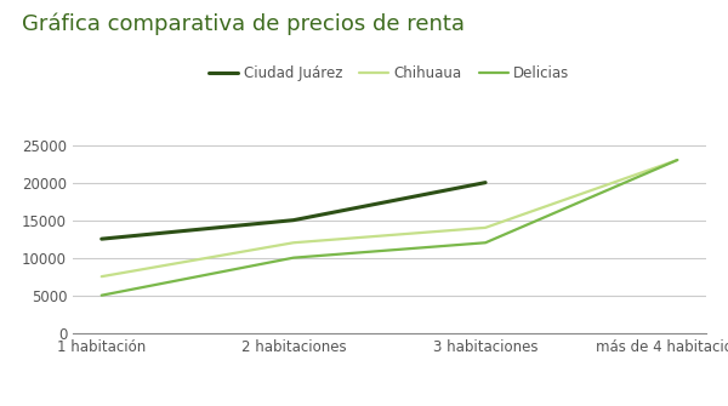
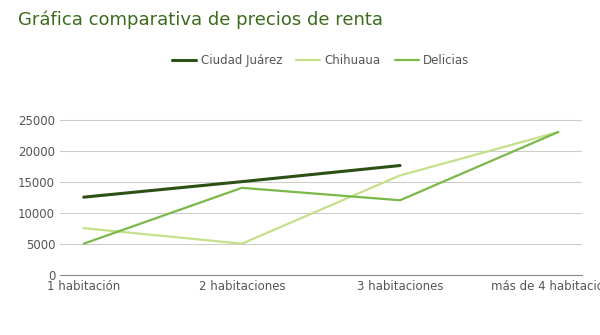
Chihuaua/2 habitaciones: 12000 -> 5000
Delicias/2 habitaciones: 10000 -> 14000
Ciudad Juárez/3 habitaciones: 20000 -> 17600
Chihuaua/3 habitaciones: 14000 -> 16000
